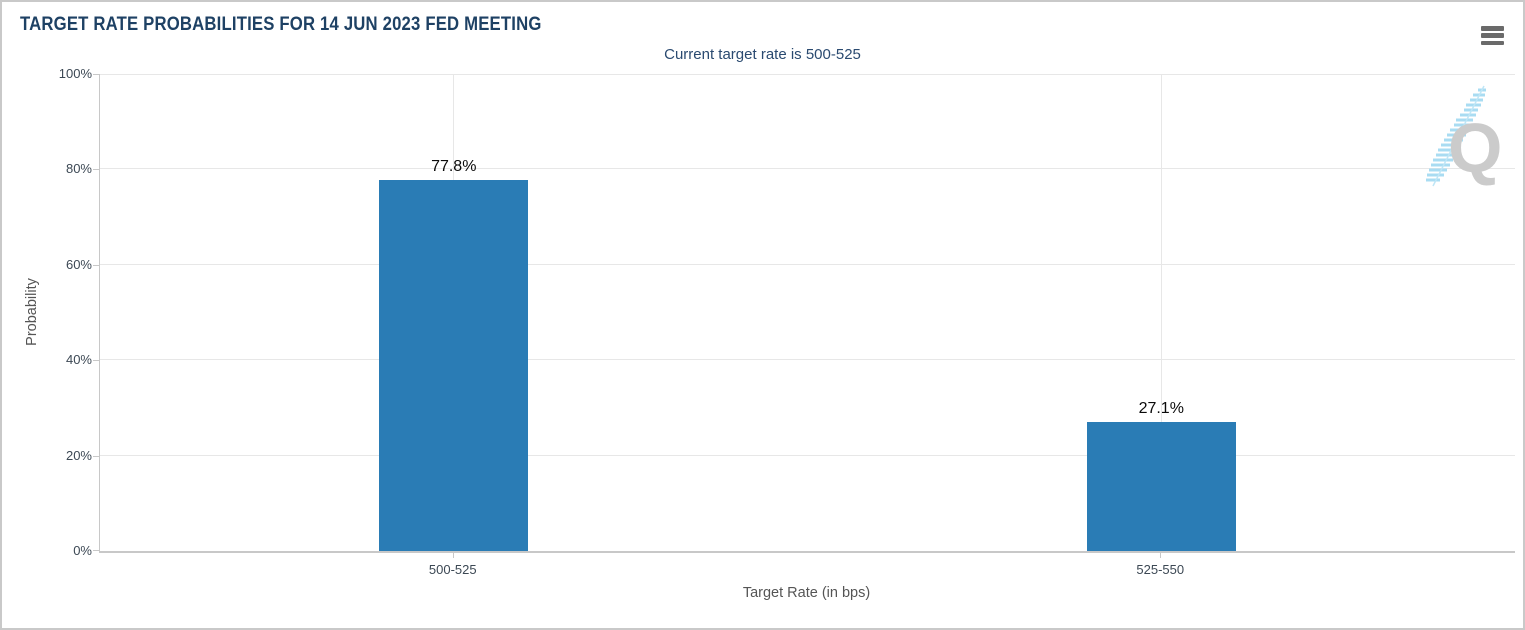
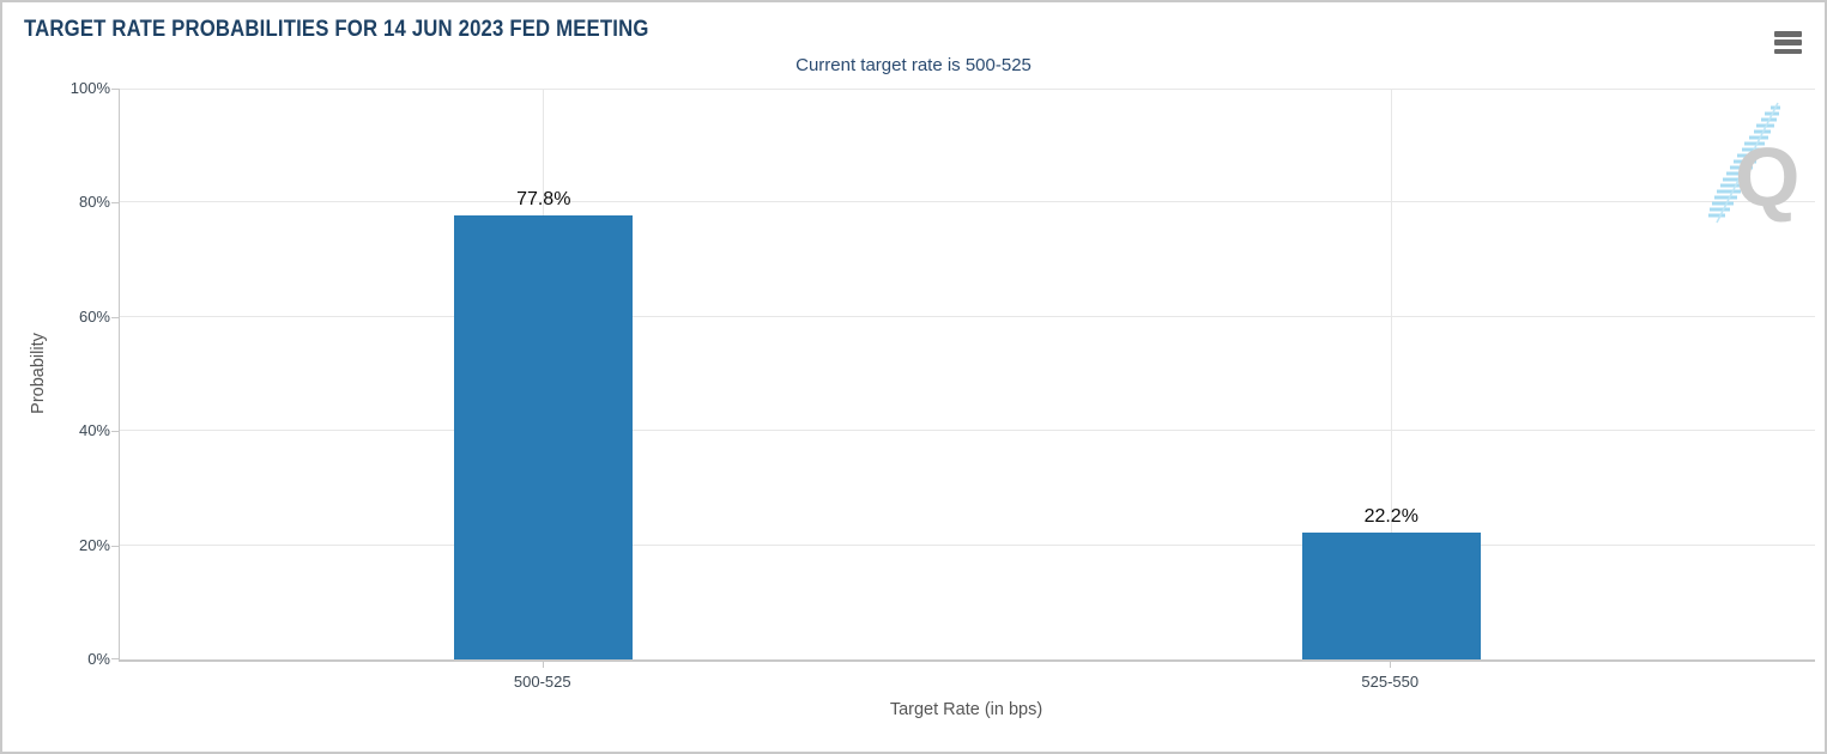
525-550: 27.1% -> 22.2%
